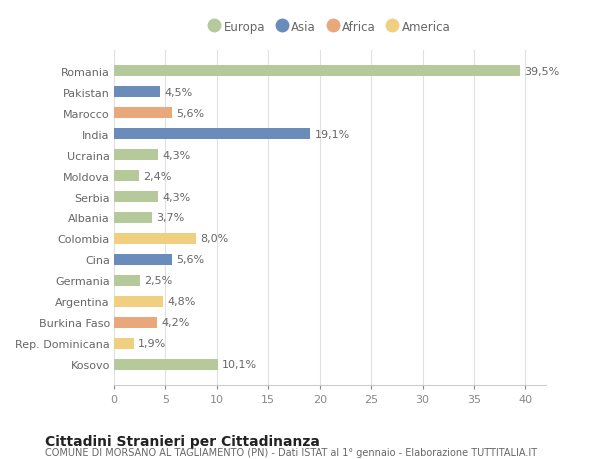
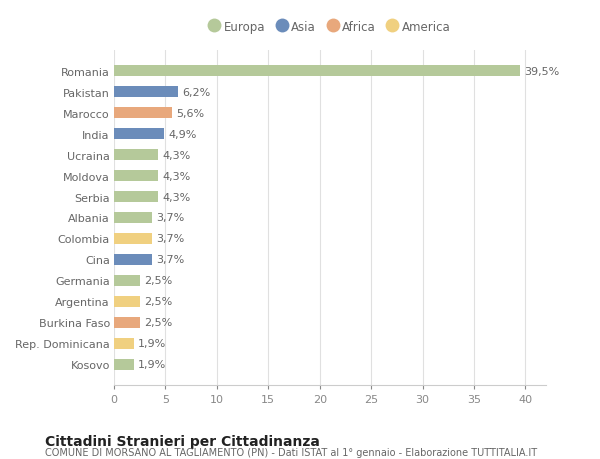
Pakistan: 4,5% -> 6,2%
India: 19,1% -> 4,9%
Moldova: 2,4% -> 4,3%
Colombia: 8,0% -> 3,7%
Cina: 5,6% -> 3,7%
Argentina: 4,8% -> 2,5%
Burkina Faso: 4,2% -> 2,5%
Kosovo: 10,1% -> 1,9%
